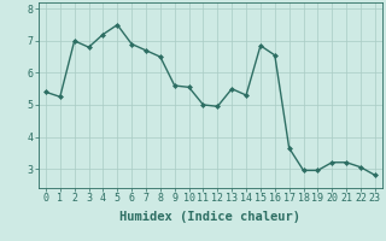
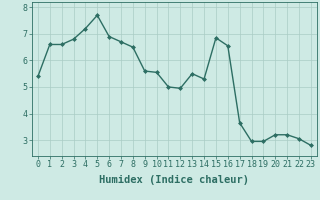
1: 5.25 -> 6.60
2: 7.00 -> 6.60
5: 7.50 -> 7.70
